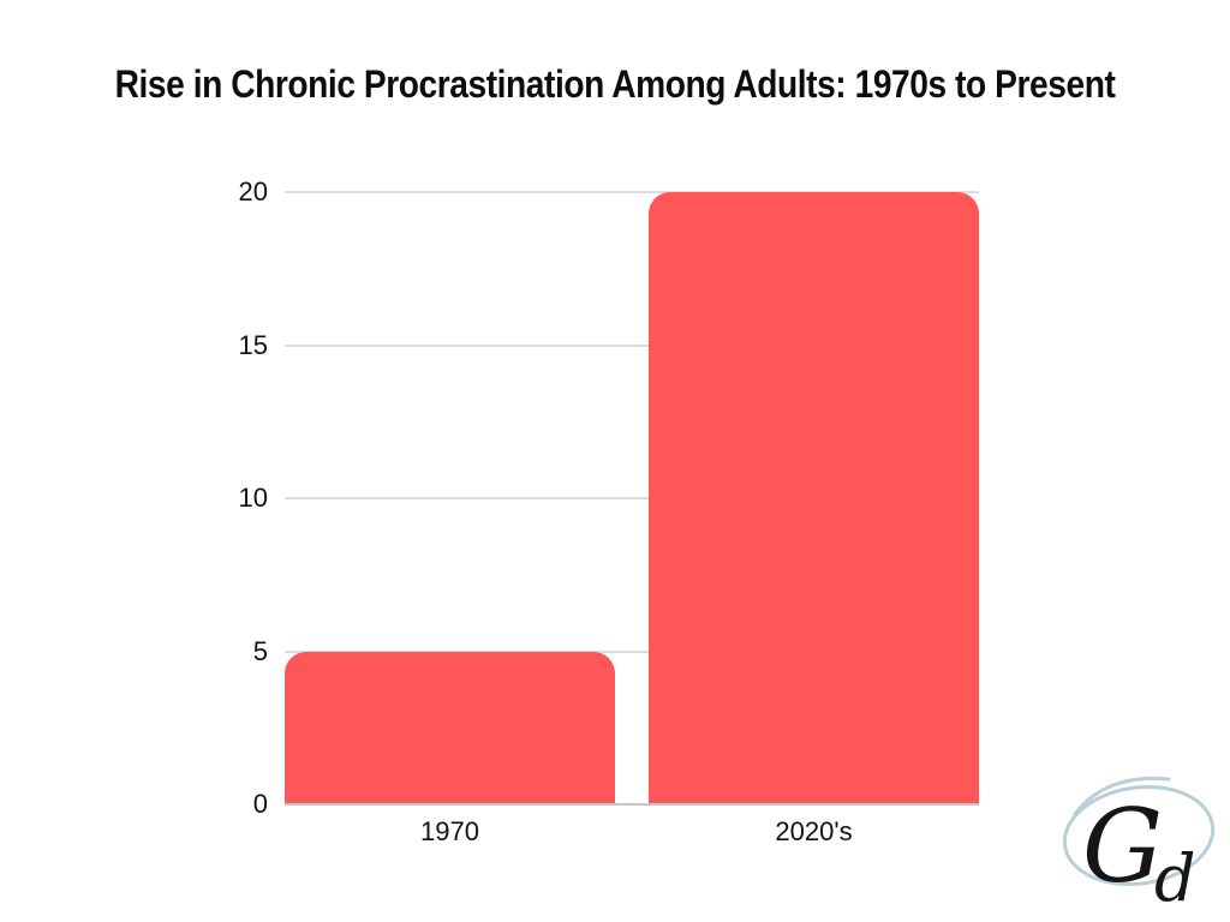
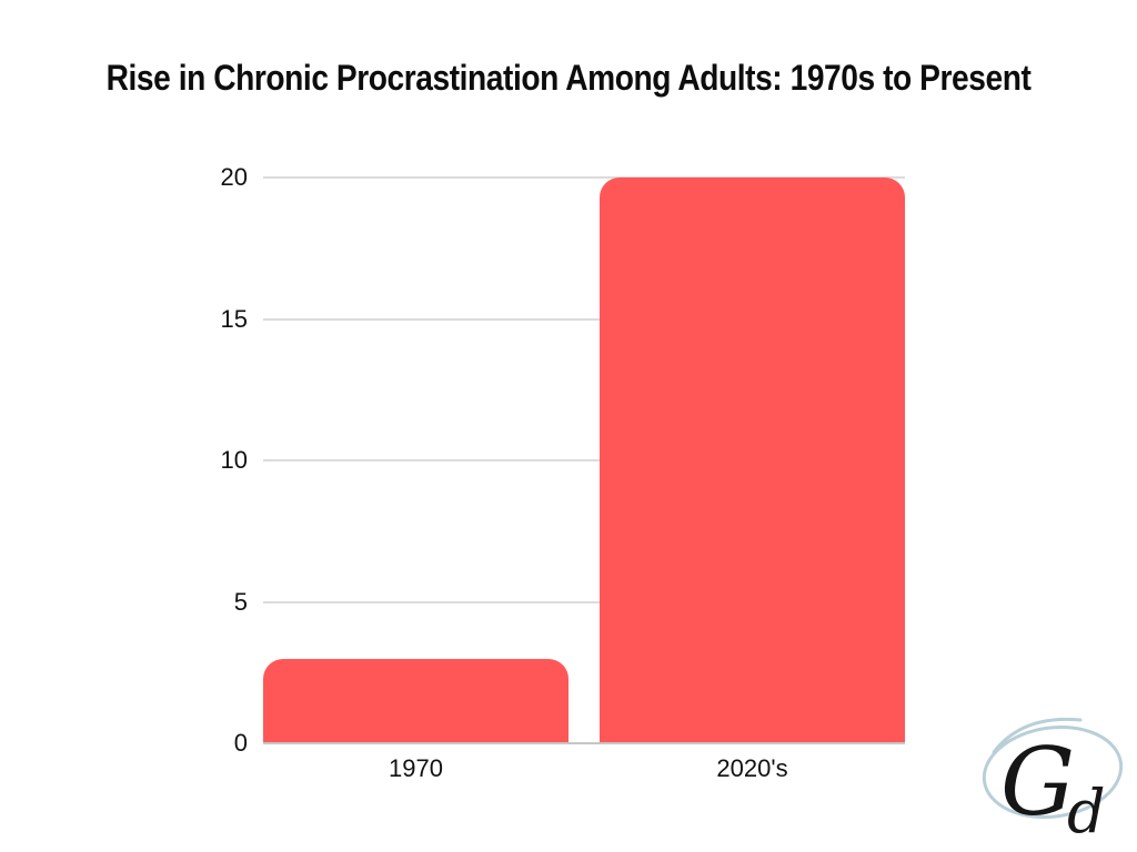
1970: 5 -> 3
